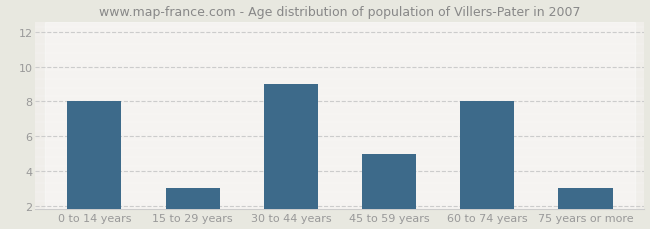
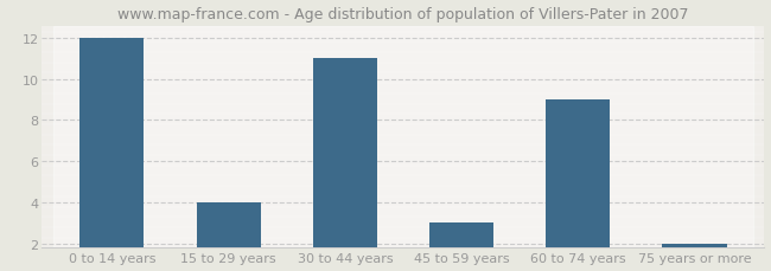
0 to 14 years: 8 -> 12
15 to 29 years: 3 -> 4
30 to 44 years: 9 -> 11
45 to 59 years: 5 -> 3
60 to 74 years: 8 -> 9
75 years or more: 3 -> 2
